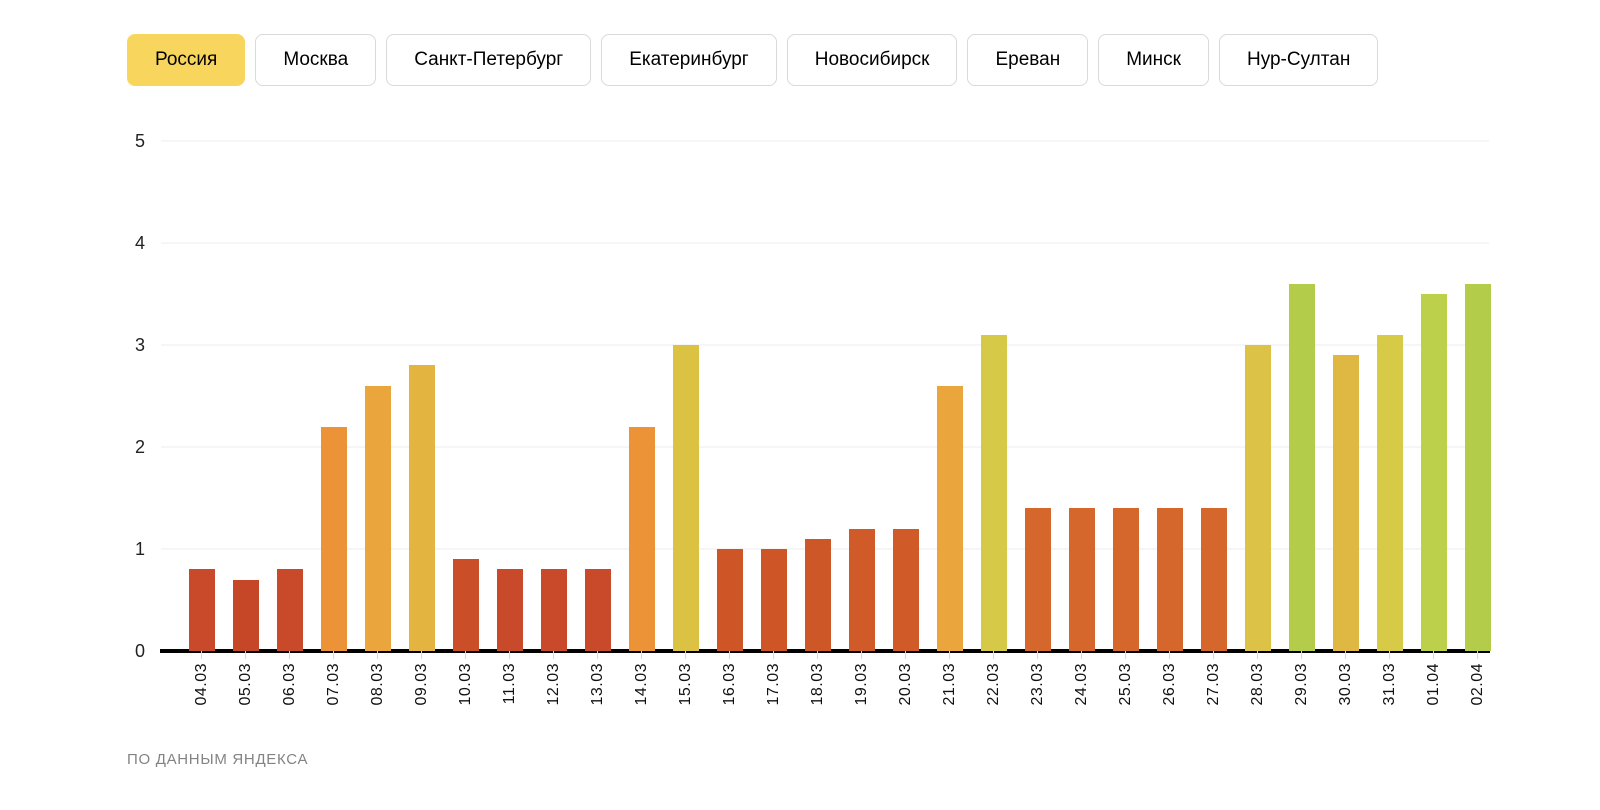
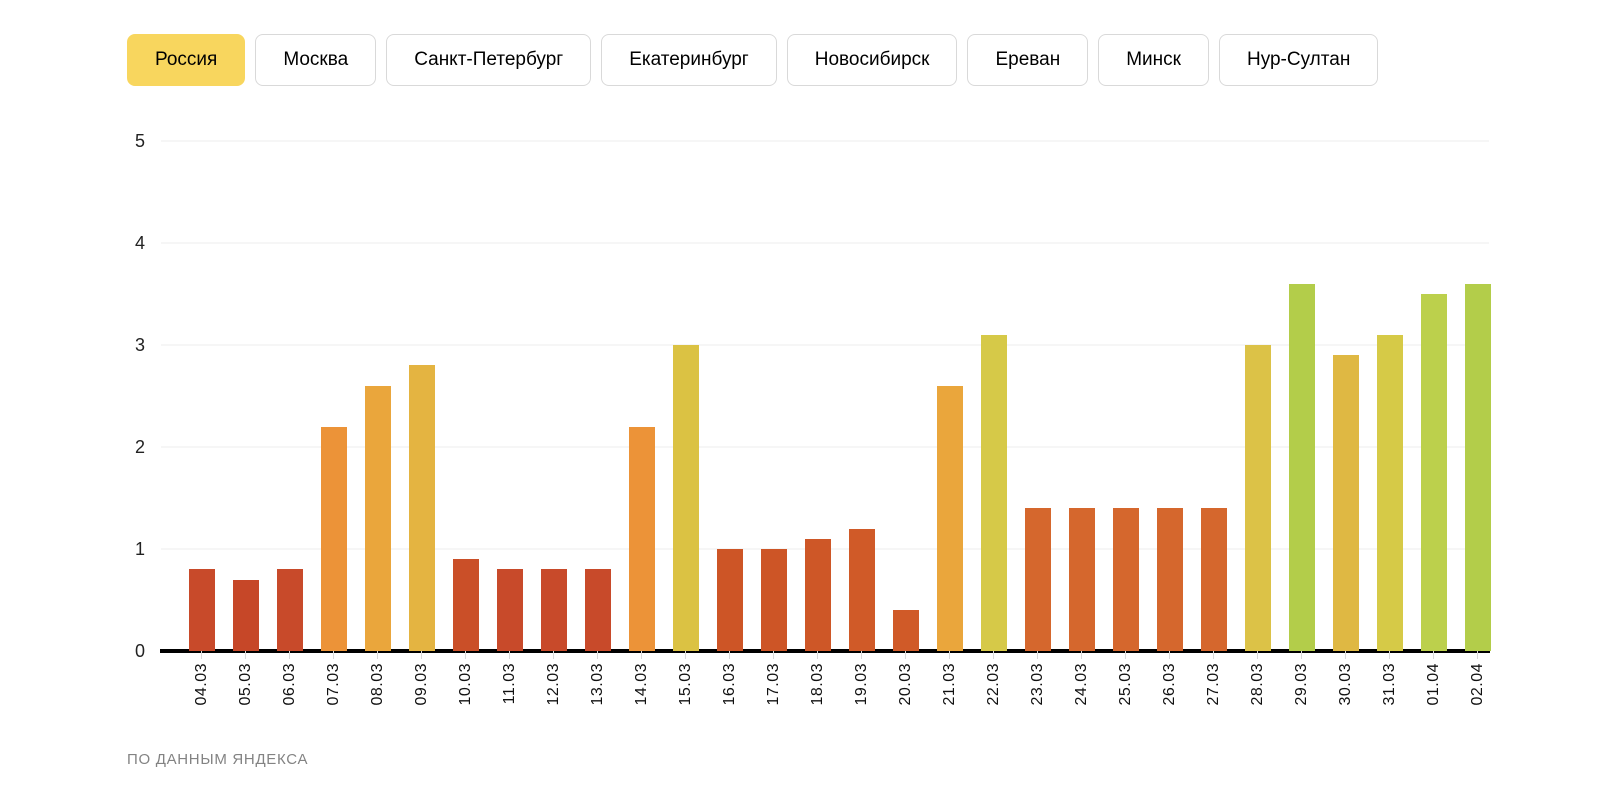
20.03: 1.2 -> 0.4
